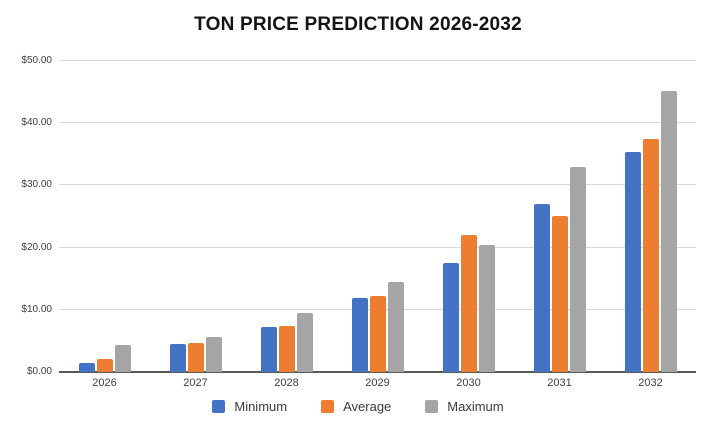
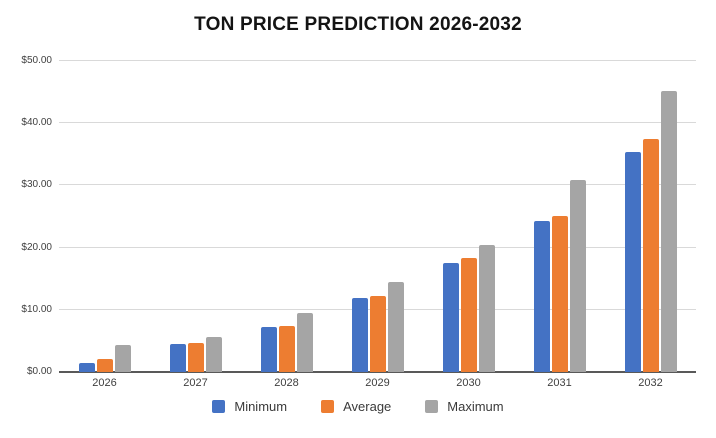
Average/2030: $22 -> $18
Minimum/2031: $27 -> $24
Maximum/2031: $33 -> $31
